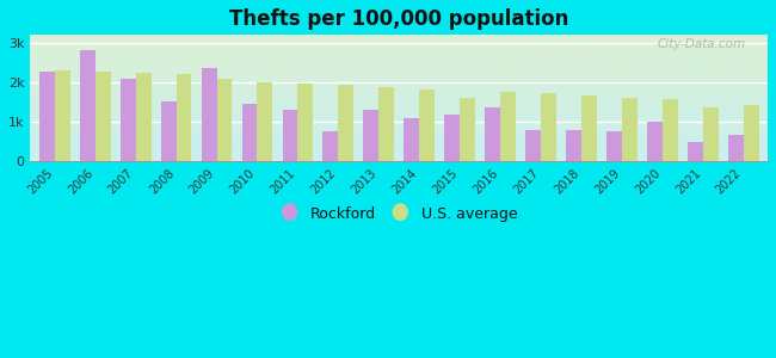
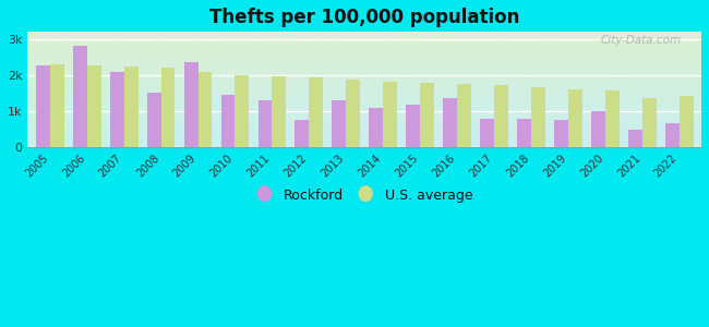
U.S. average/2015: 1.60k -> 1.79k
